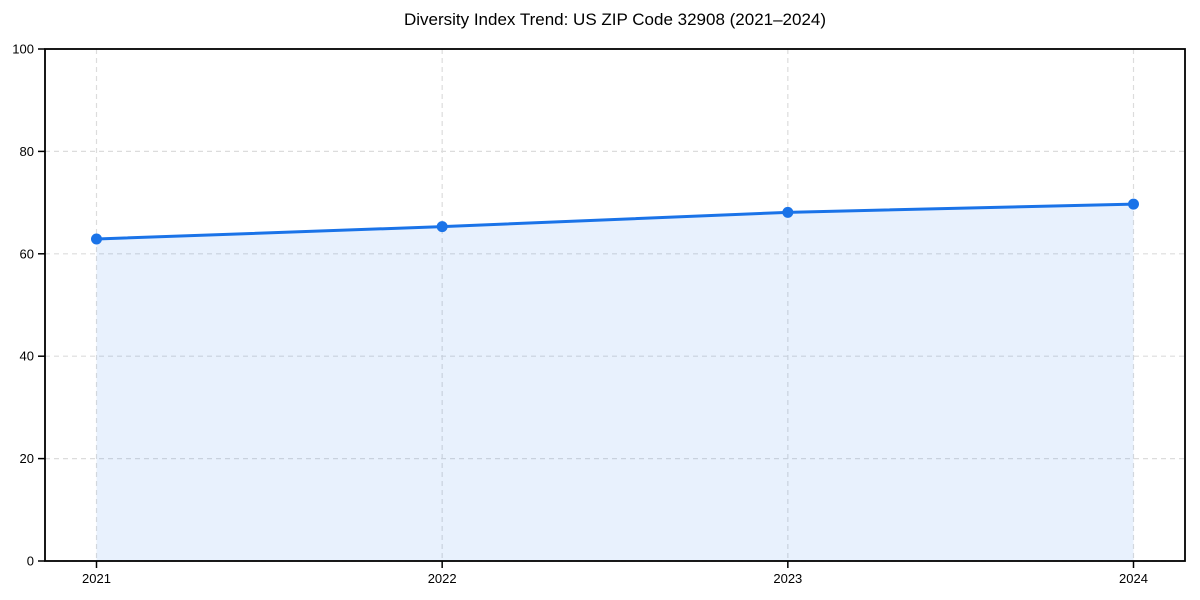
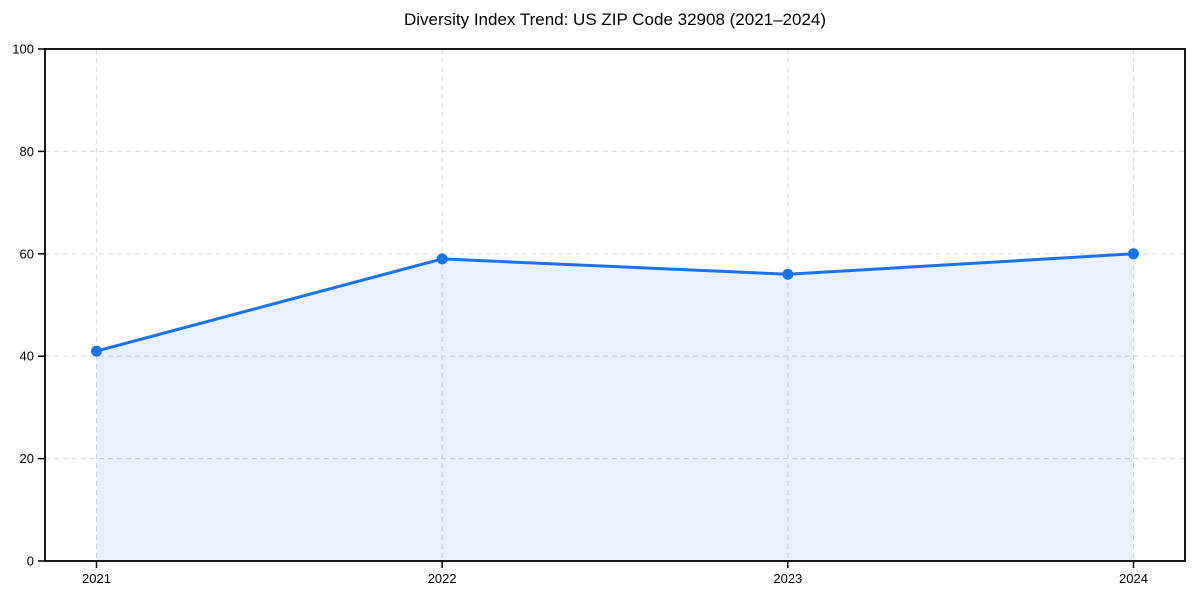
2021: 63 -> 41
2022: 65 -> 59
2023: 68 -> 56
2024: 70 -> 60
